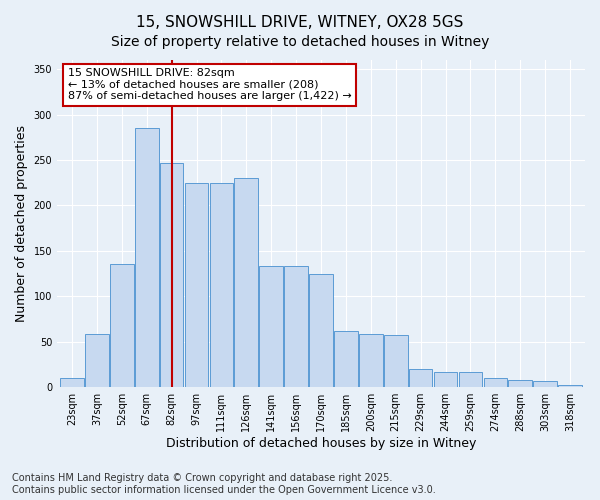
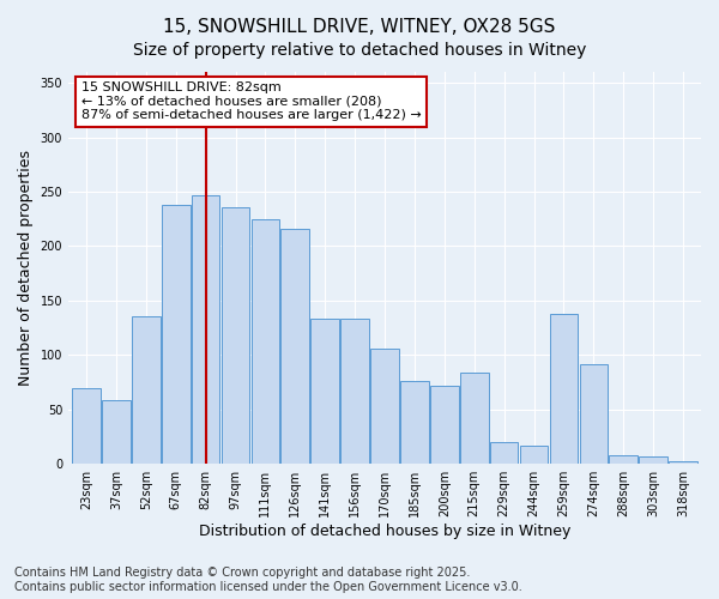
23sqm: 10 -> 70
67sqm: 285 -> 238
97sqm: 225 -> 236
126sqm: 230 -> 216
170sqm: 125 -> 106
185sqm: 62 -> 76
200sqm: 58 -> 72
215sqm: 57 -> 84
259sqm: 17 -> 138
274sqm: 10 -> 92
